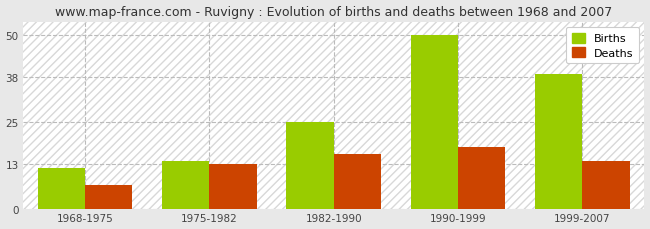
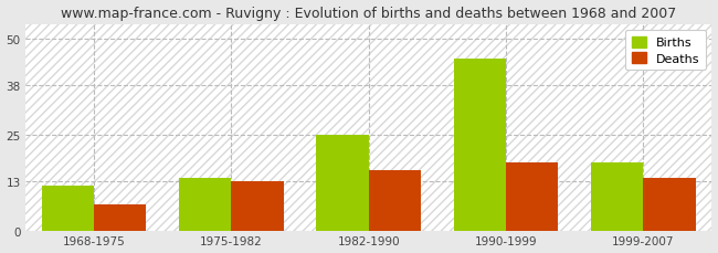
Births/1990-1999: 50 -> 45
Births/1999-2007: 39 -> 18
